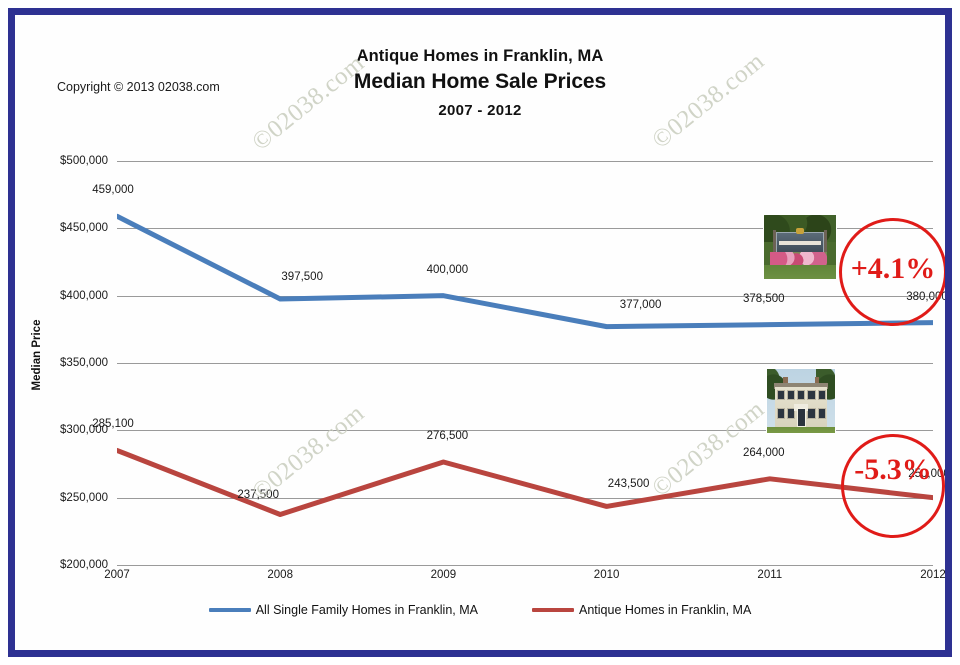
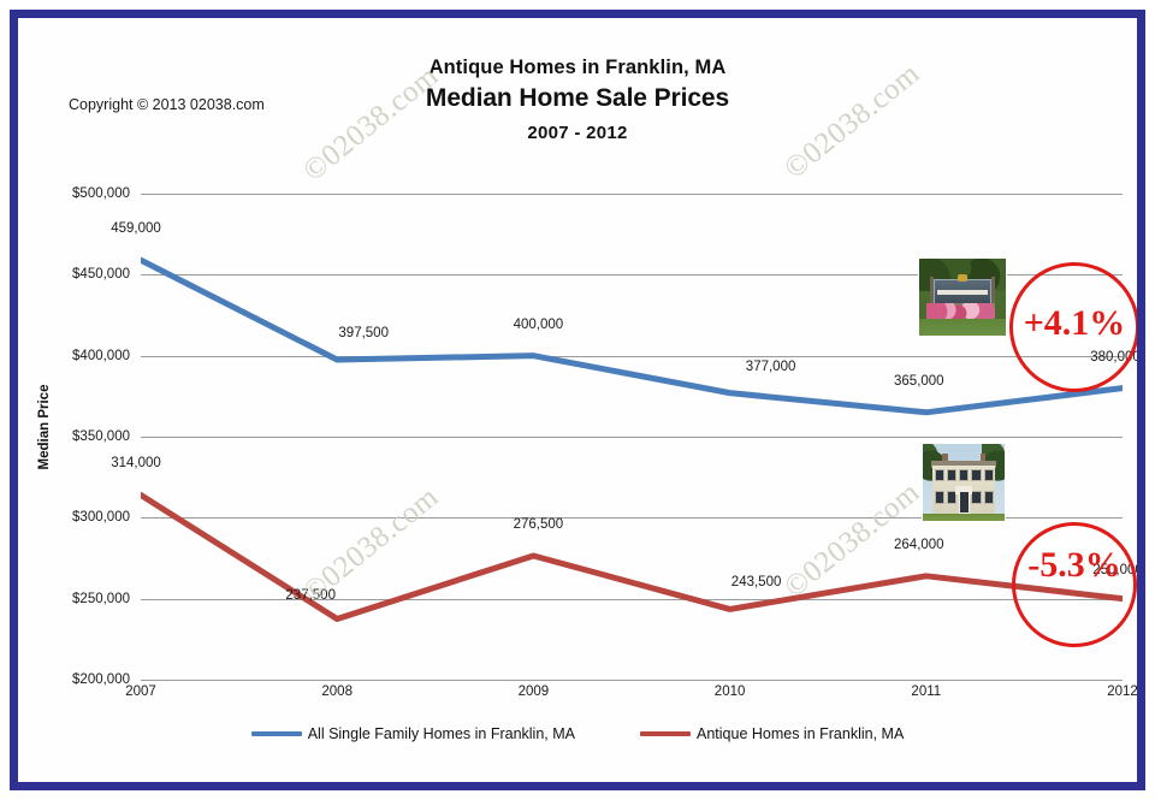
Antique Homes in Franklin, MA/2007: 285,100 -> 314,000
All Single Family Homes in Franklin, MA/2011: 378,500 -> 365,000
